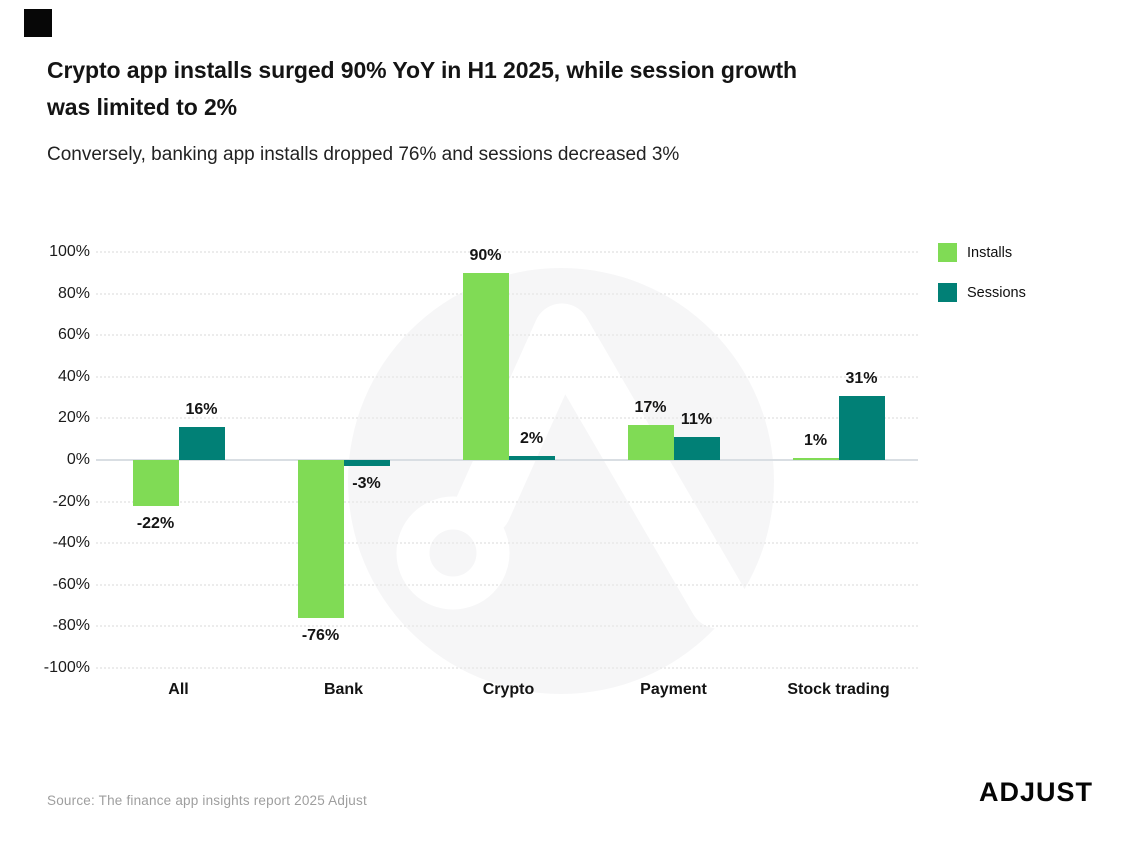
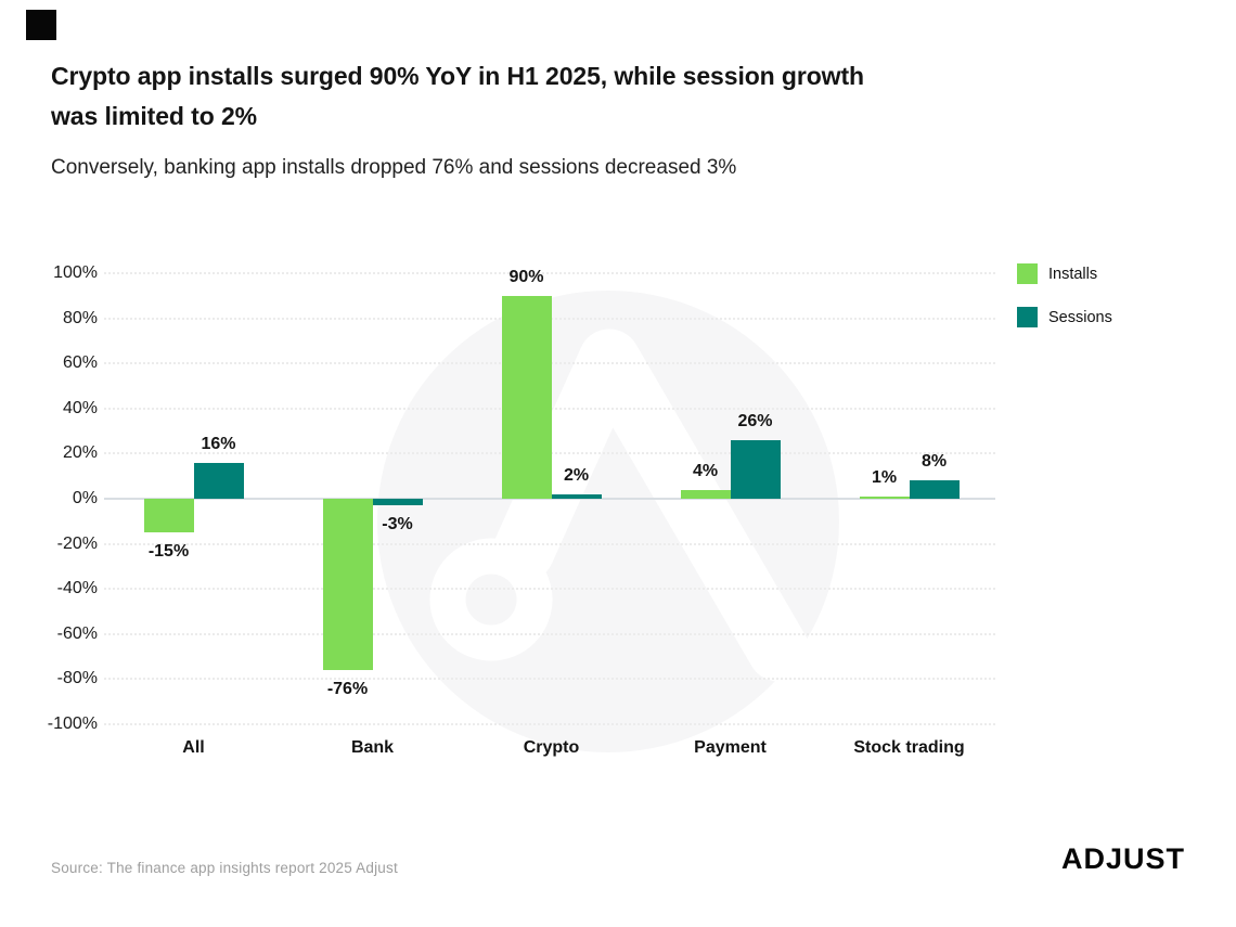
Installs/All: -22% -> -15%
Installs/Payment: 17% -> 4%
Sessions/Payment: 11% -> 26%
Sessions/Stock trading: 31% -> 8%
